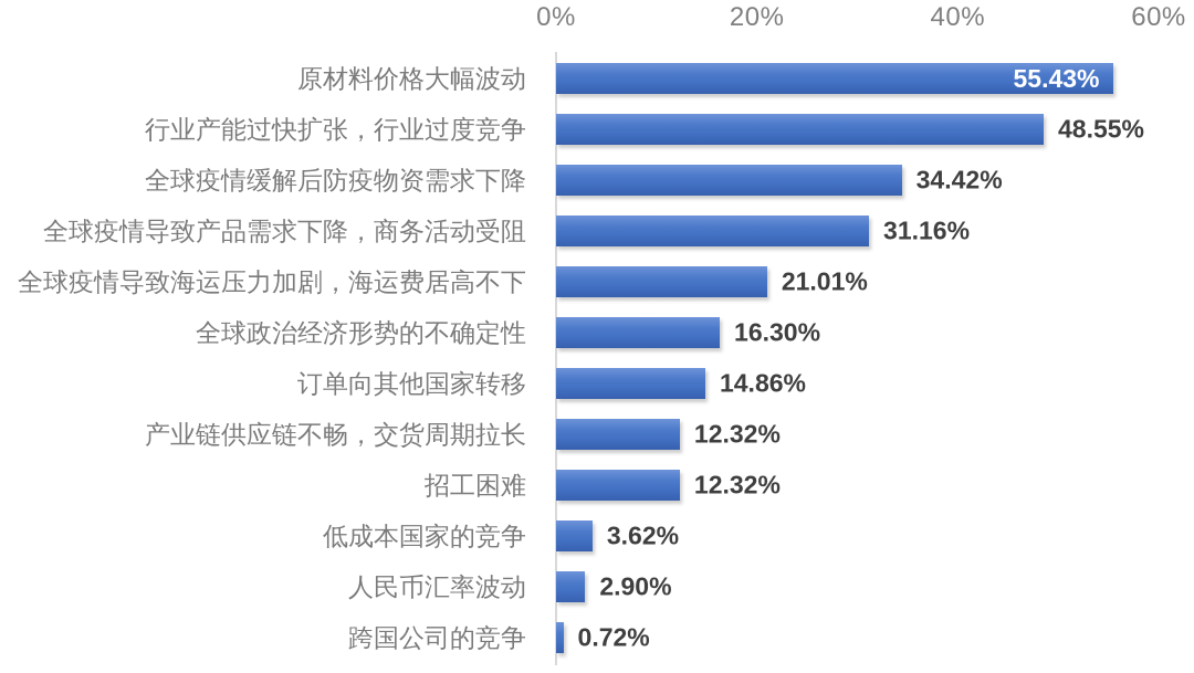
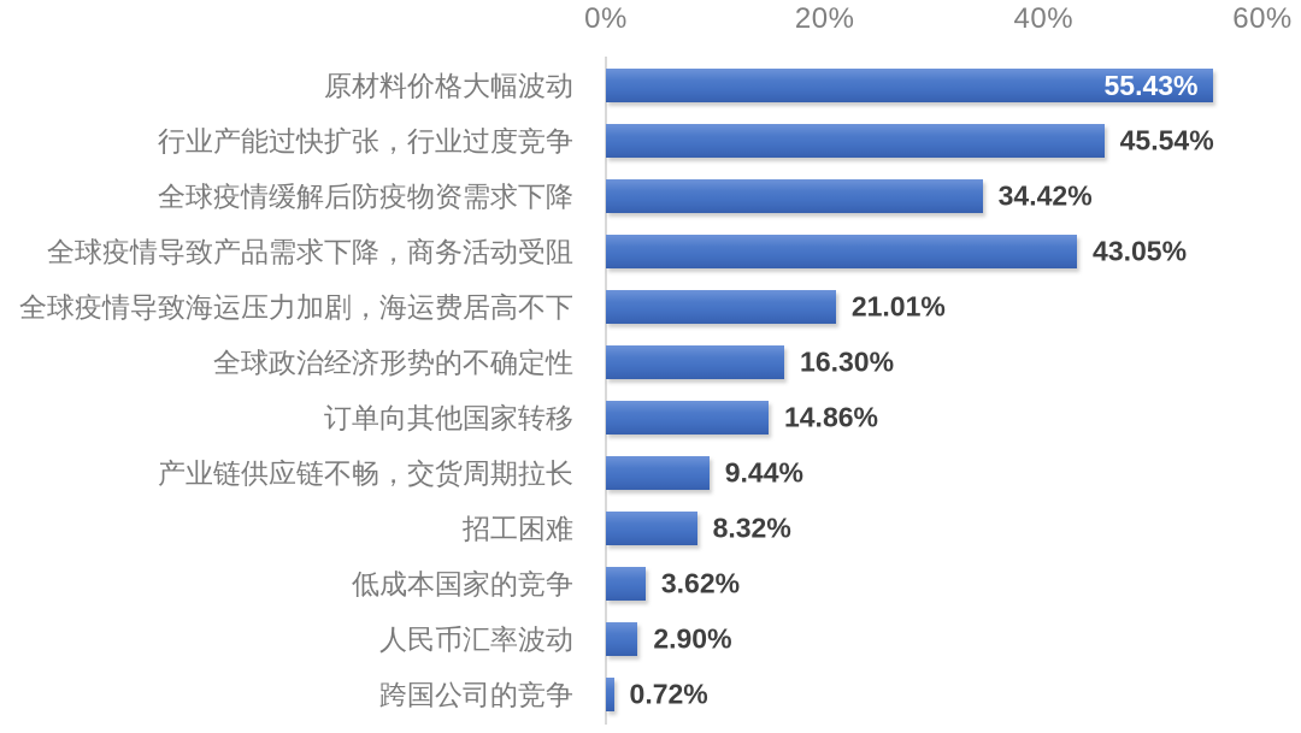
行业产能过快扩张，行业过度竞争: 48.55% -> 45.54%
全球疫情导致产品需求下降，商务活动受阻: 31.16% -> 43.05%
产业链供应链不畅，交货周期拉长: 12.32% -> 9.44%
招工困难: 12.32% -> 8.32%
